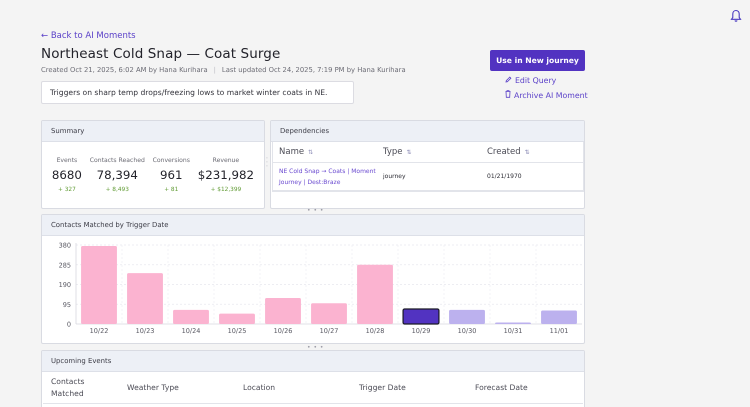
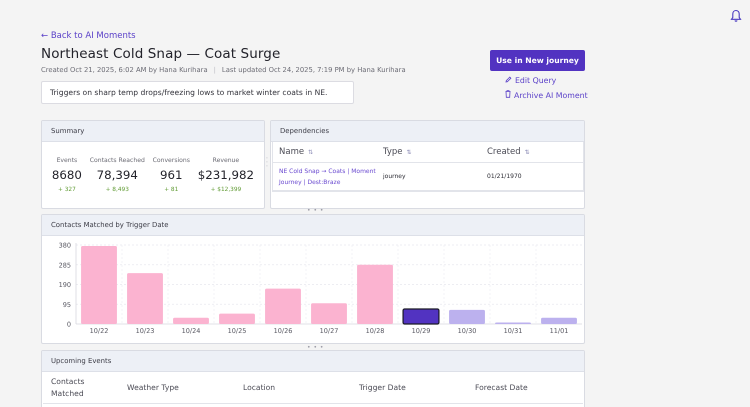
10/24: 70 -> 30
10/26: 120 -> 170
11/01: 60 -> 30
